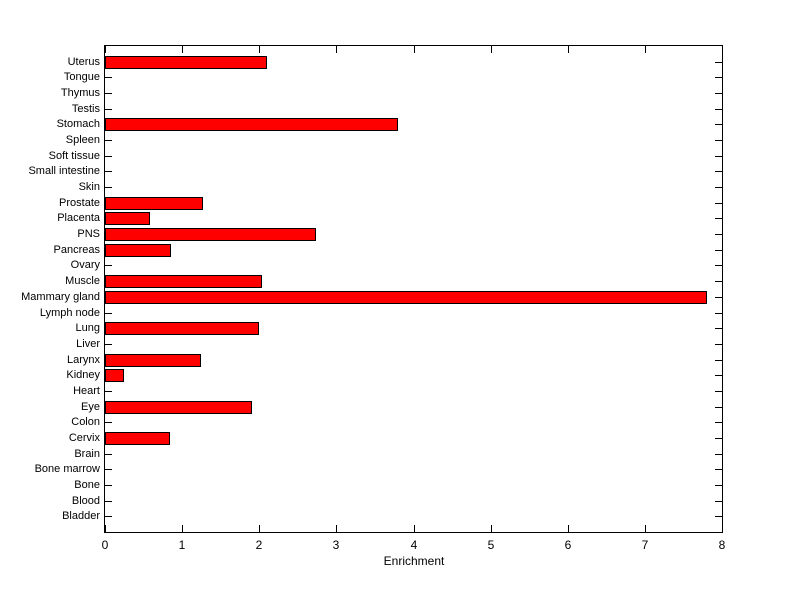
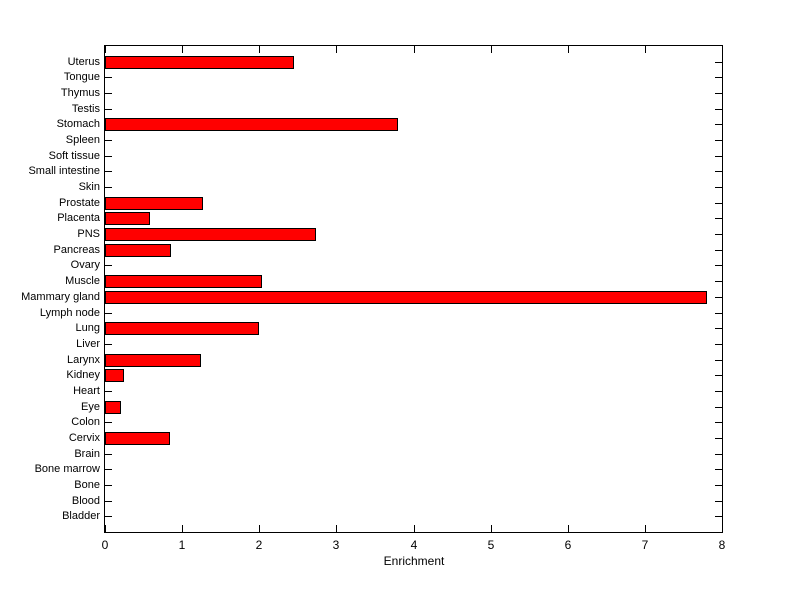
Uterus: 2.1 -> 2.5
Eye: 1.9 -> 0.2
